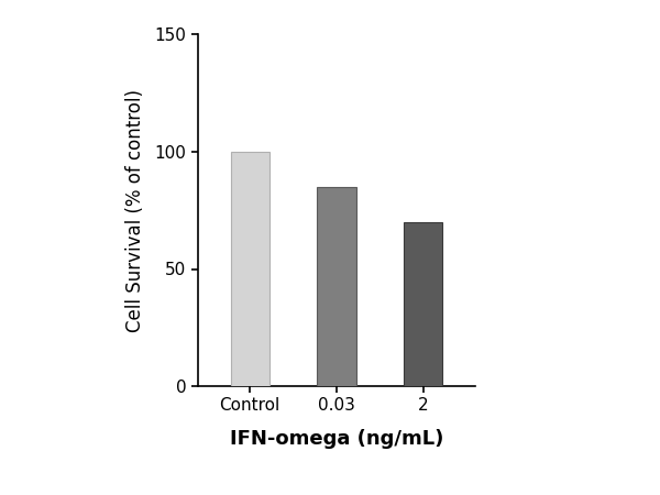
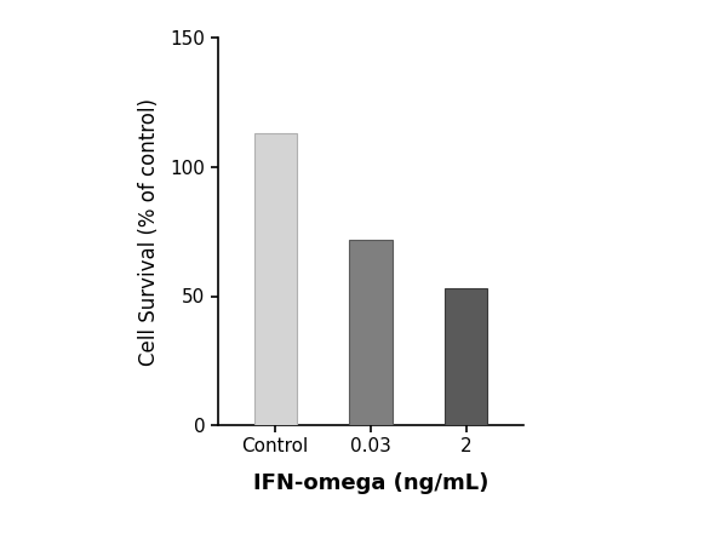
Control: 100 -> 113
0.03: 85 -> 72
2: 70 -> 53
